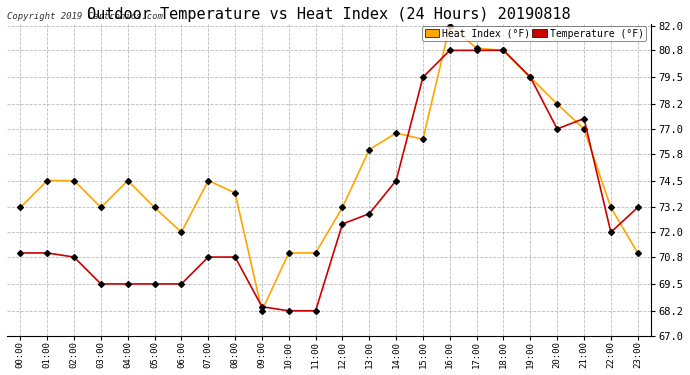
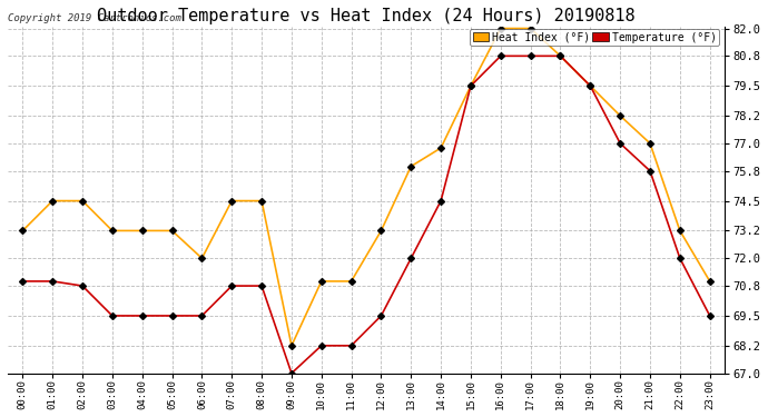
Heat Index (°F)/04:00: 74.5 -> 73.2
Heat Index (°F)/08:00: 73.9 -> 74.5
Temperature (°F)/09:00: 68.4 -> 67.0
Temperature (°F)/12:00: 72.4 -> 69.5
Temperature (°F)/13:00: 72.9 -> 72.0
Heat Index (°F)/15:00: 76.5 -> 79.5
Heat Index (°F)/17:00: 80.9 -> 82.0
Temperature (°F)/21:00: 77.5 -> 75.8
Temperature (°F)/23:00: 73.2 -> 69.5
